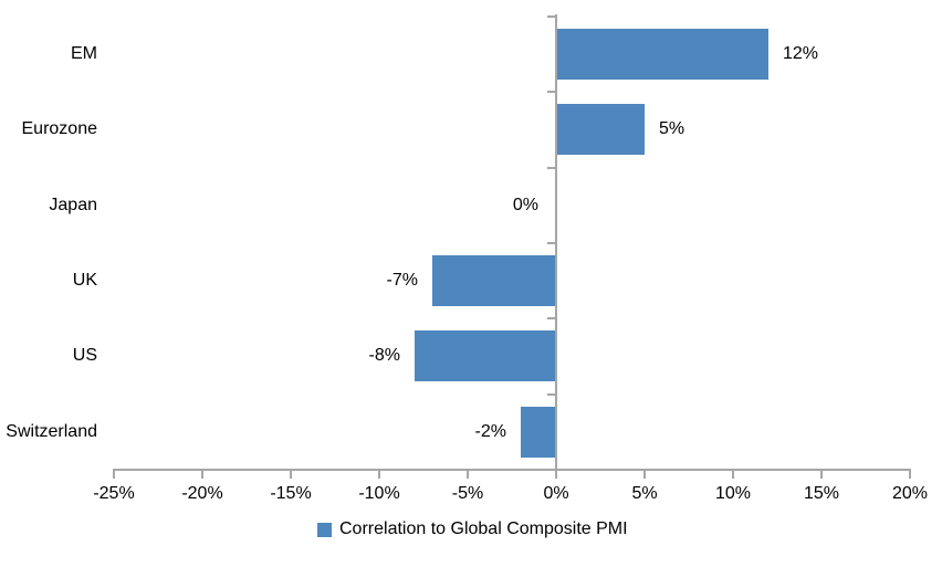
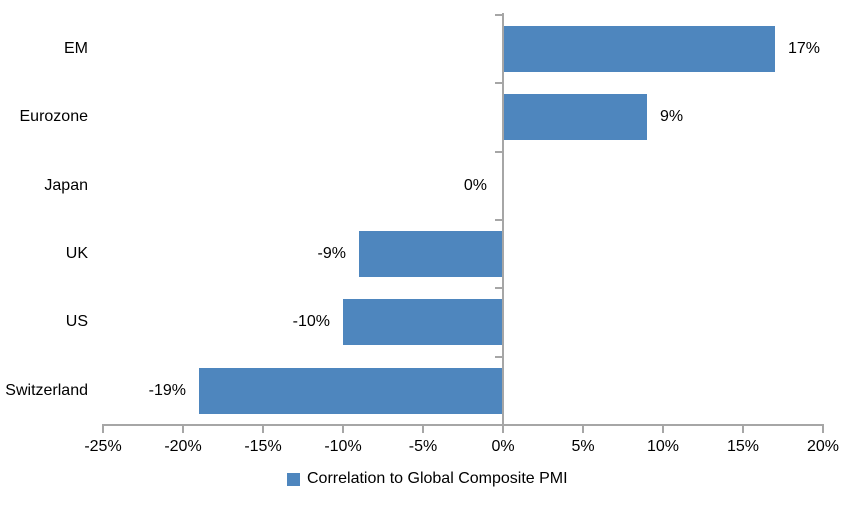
EM: 12% -> 17%
Eurozone: 5% -> 9%
UK: -7% -> -9%
US: -8% -> -10%
Switzerland: -2% -> -19%
